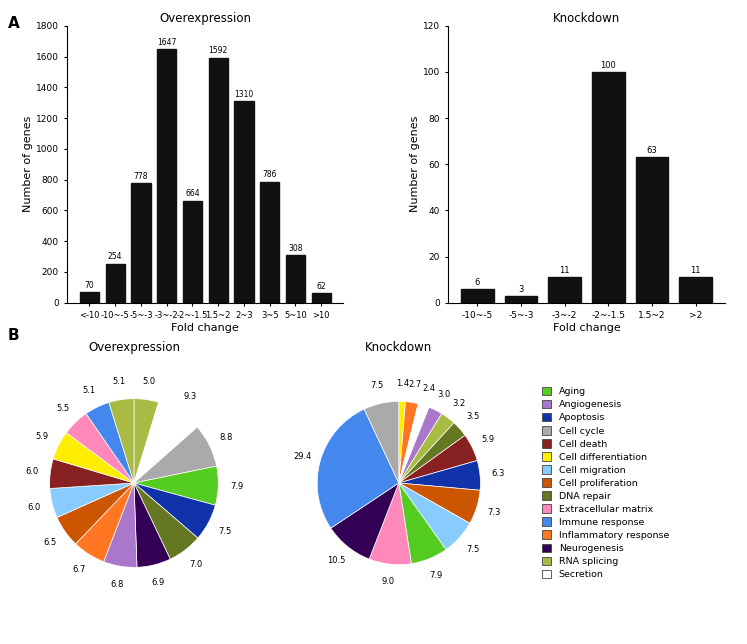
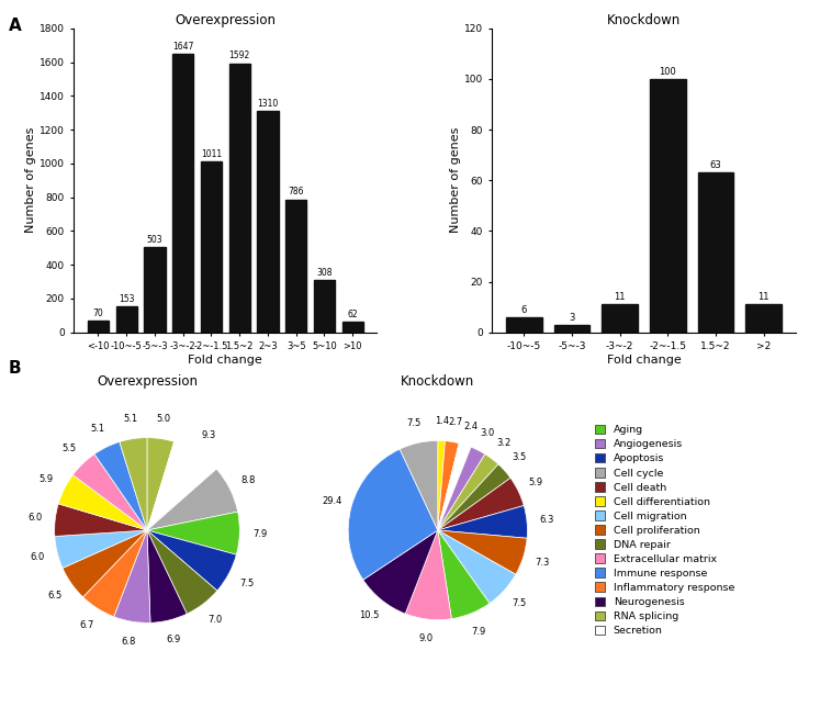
Overexpression/-10~-5: 254 -> 153
Overexpression/-5~-3: 778 -> 503
Overexpression/-2~-1.5: 664 -> 1011
